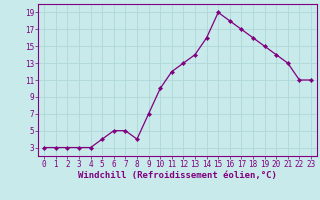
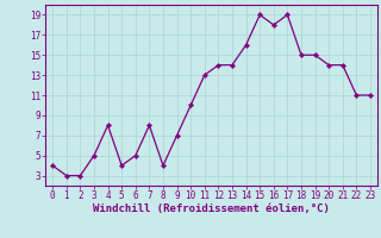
0: 3 -> 4
3: 3 -> 5
4: 3 -> 8
7: 5 -> 8
11: 12 -> 13
12: 13 -> 14
17: 17 -> 19
18: 16 -> 15
21: 13 -> 14
